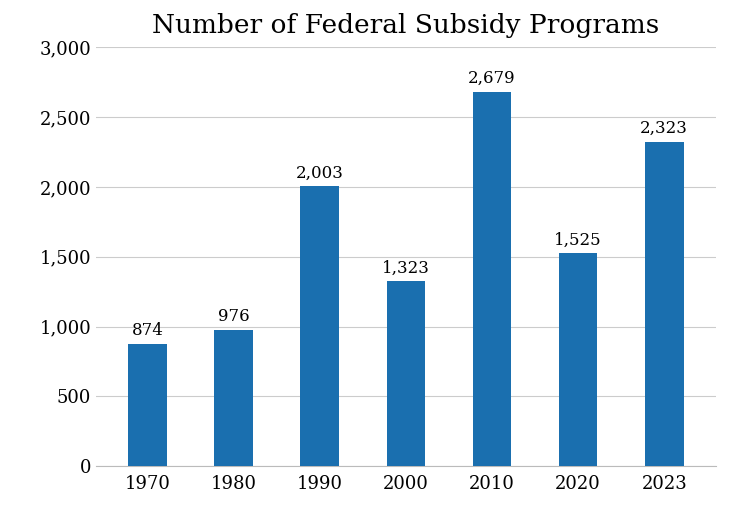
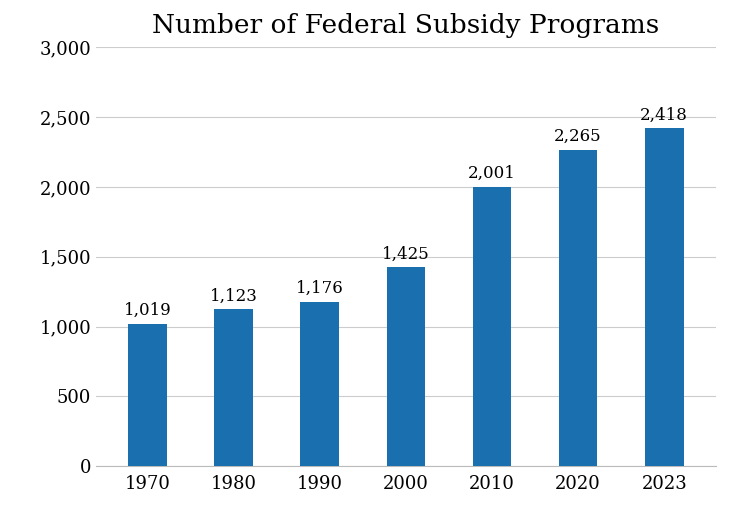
1970: 874 -> 1,019
1980: 976 -> 1,123
1990: 2,003 -> 1,176
2000: 1,323 -> 1,425
2010: 2,679 -> 2,001
2020: 1,525 -> 2,265
2023: 2,323 -> 2,418
